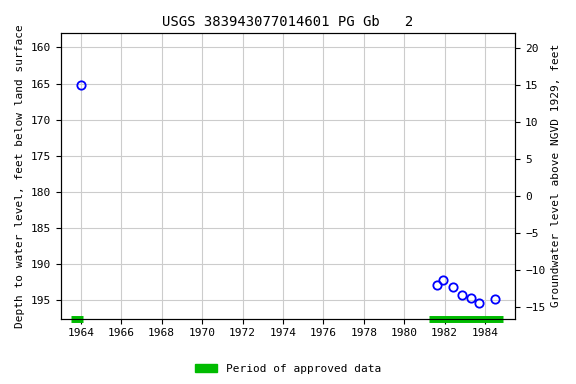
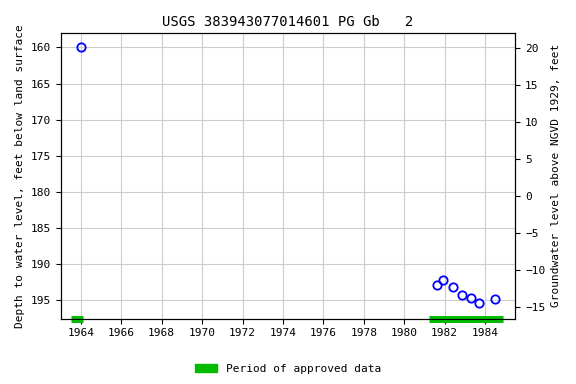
1964: 165.2 -> 160.0
